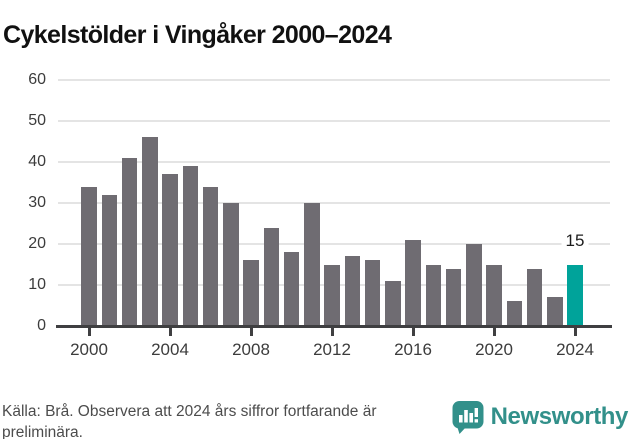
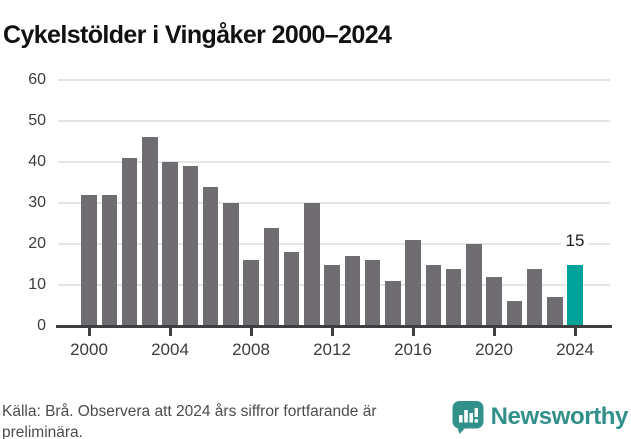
2000: 34 -> 32
2004: 37 -> 40
2020: 15 -> 12
